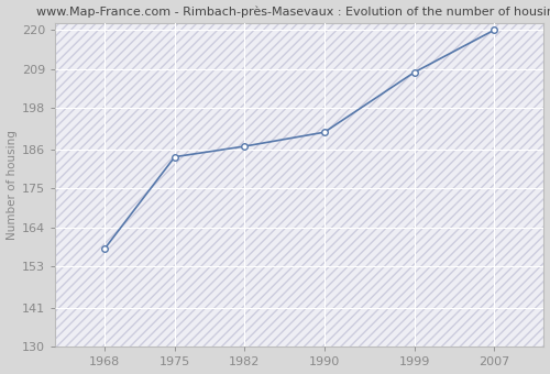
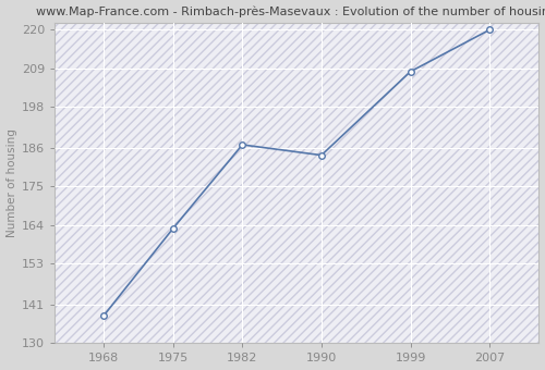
1968: 158 -> 138
1975: 184 -> 163
1990: 191 -> 184
